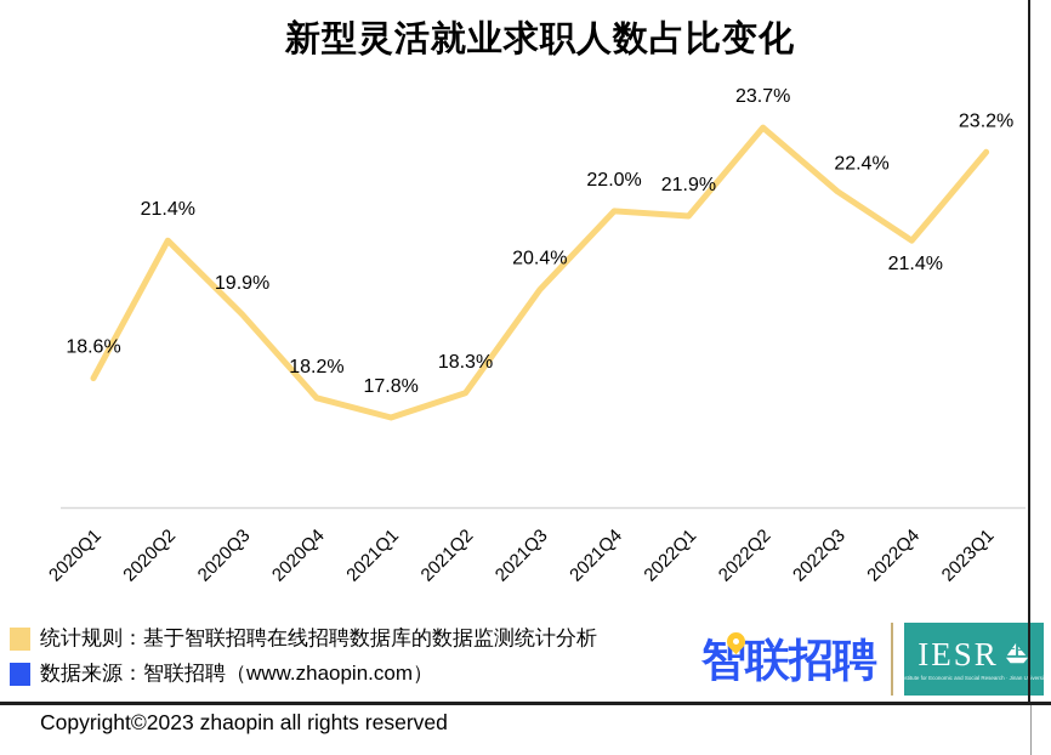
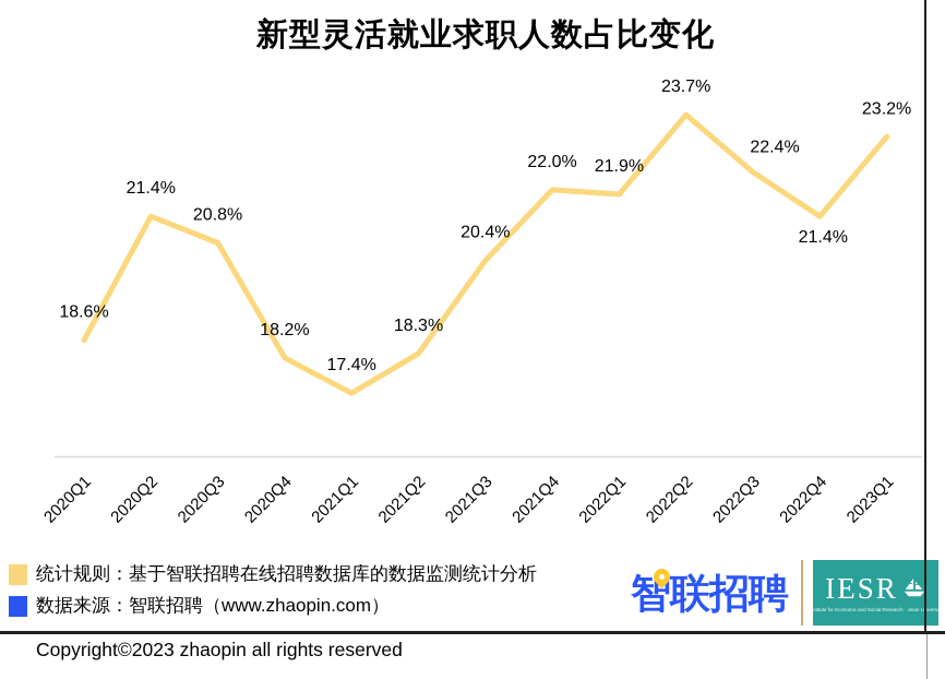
2020Q3: 19.9% -> 20.8%
2021Q1: 17.8% -> 17.4%
